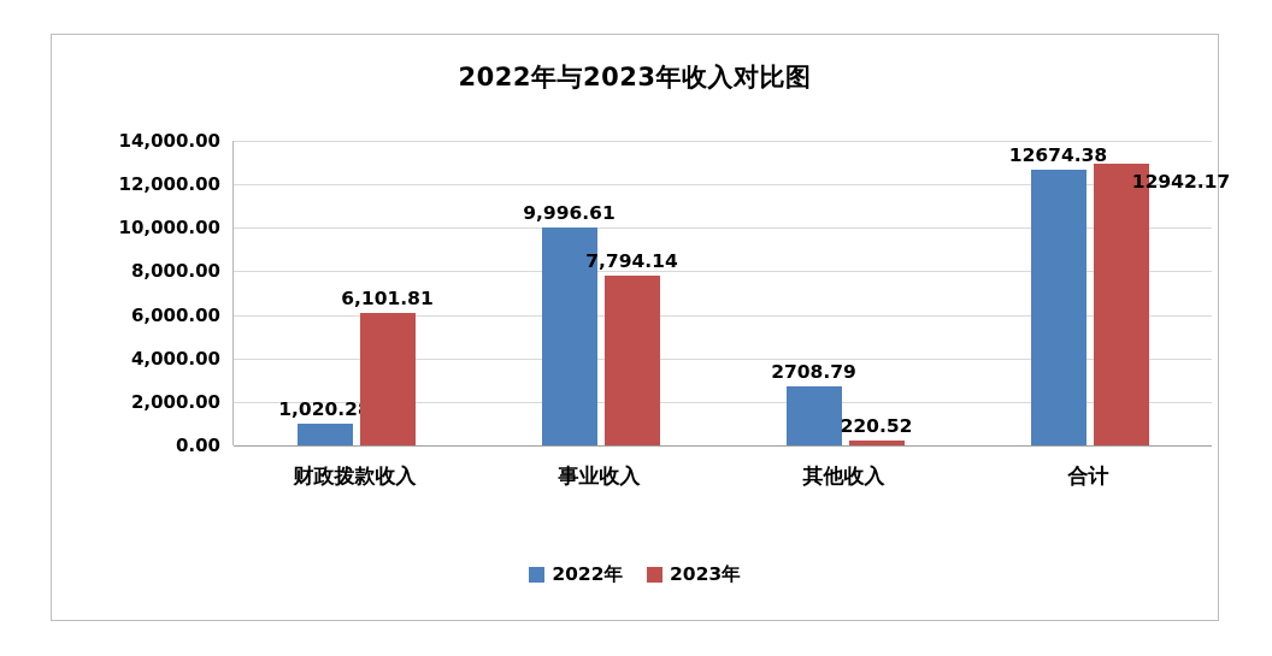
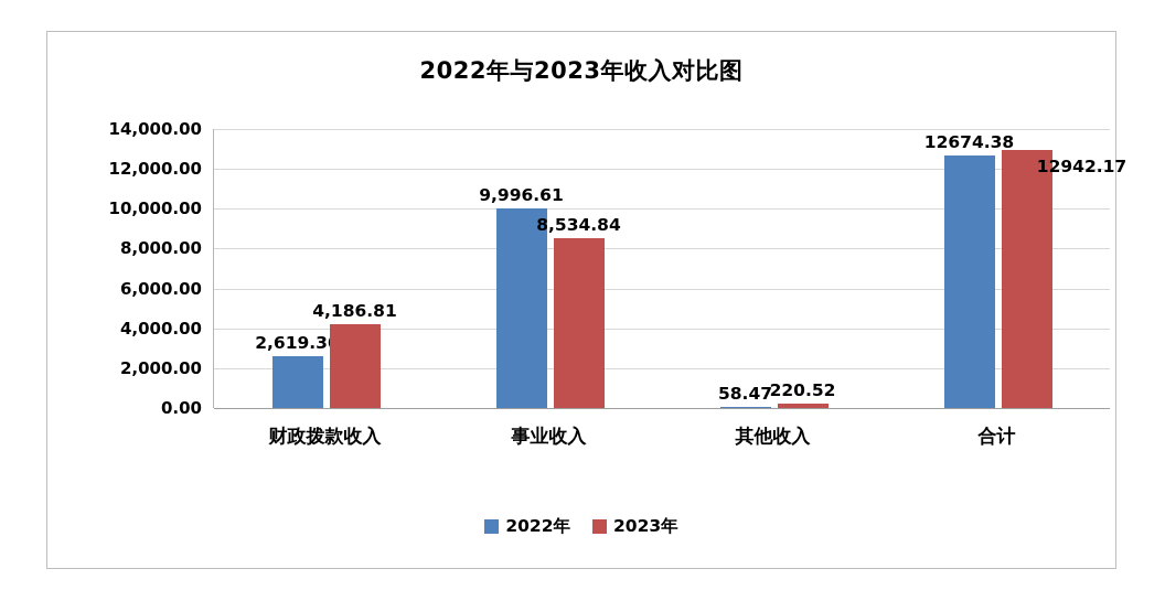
2022年/财政拨款收入: 1,020.28 -> 2,619.30
2023年/财政拨款收入: 6,101.81 -> 4,186.81
2023年/事业收入: 7,794.14 -> 8,534.84
2022年/其他收入: 2708.79 -> 58.47
